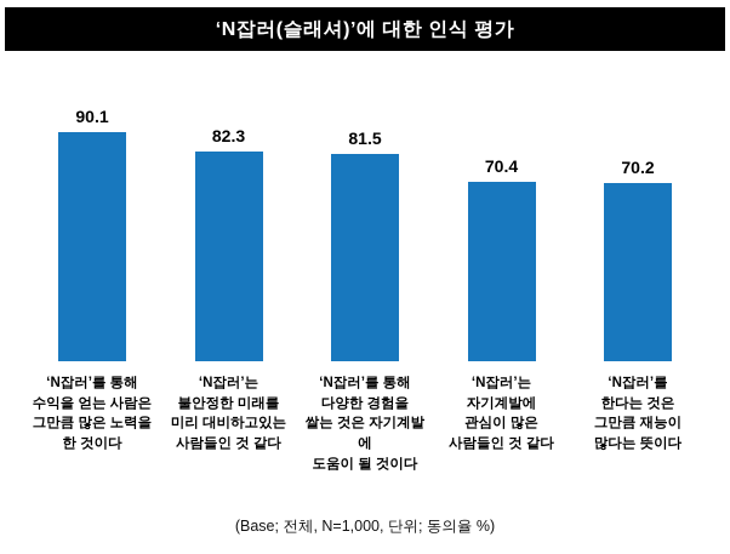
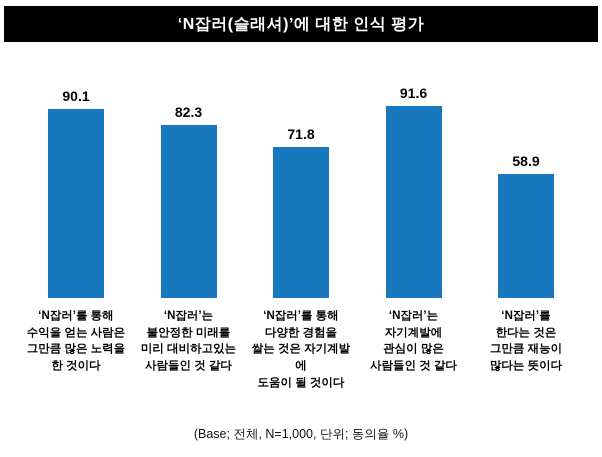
‘N잡러’를 통해 다양한 경험을 쌀는 것은 자기계발에 도움이 될 것이다: 81.5 -> 71.8
‘N잡러’는 자기계발에 관심이 많은 사람들인 것 같다: 70.4 -> 91.6
‘N잡러’를 한다는 것은 그만큼 재능이 많다는 뜻이다: 70.2 -> 58.9
